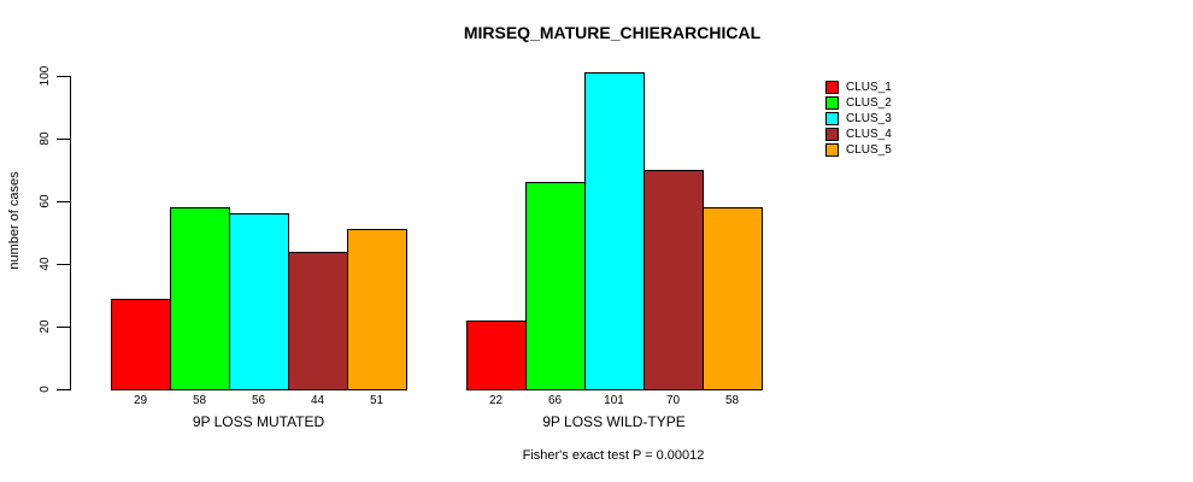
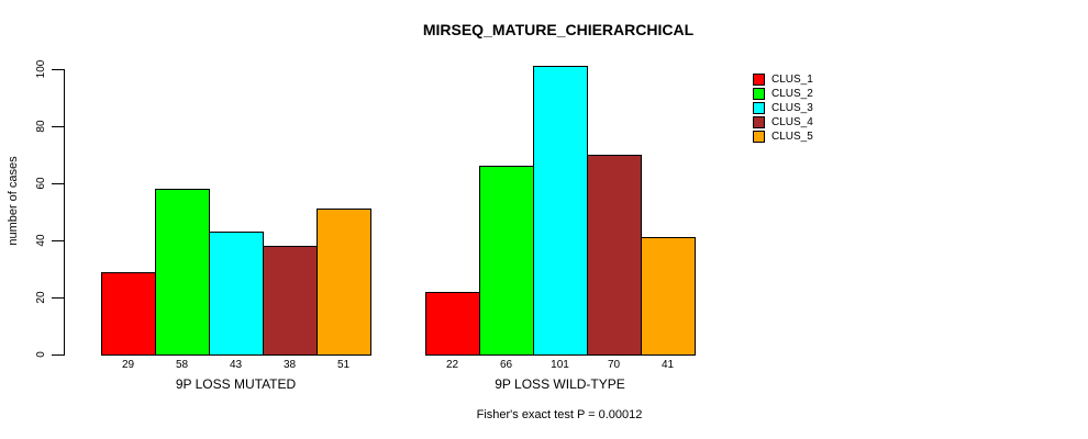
CLUS_3/9P LOSS MUTATED: 56 -> 43
CLUS_4/9P LOSS MUTATED: 44 -> 38
CLUS_5/9P LOSS WILD-TYPE: 58 -> 41
